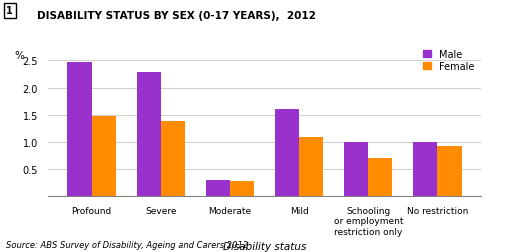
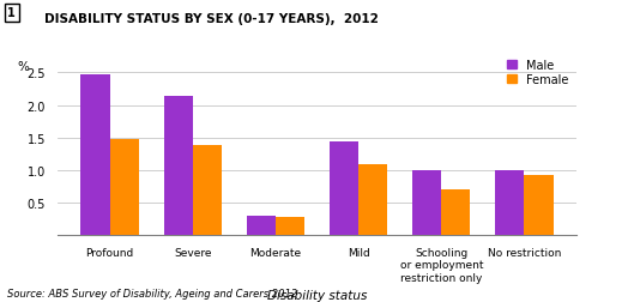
Male/Severe: 2.28 -> 2.14
Male/Mild: 1.60 -> 1.44
